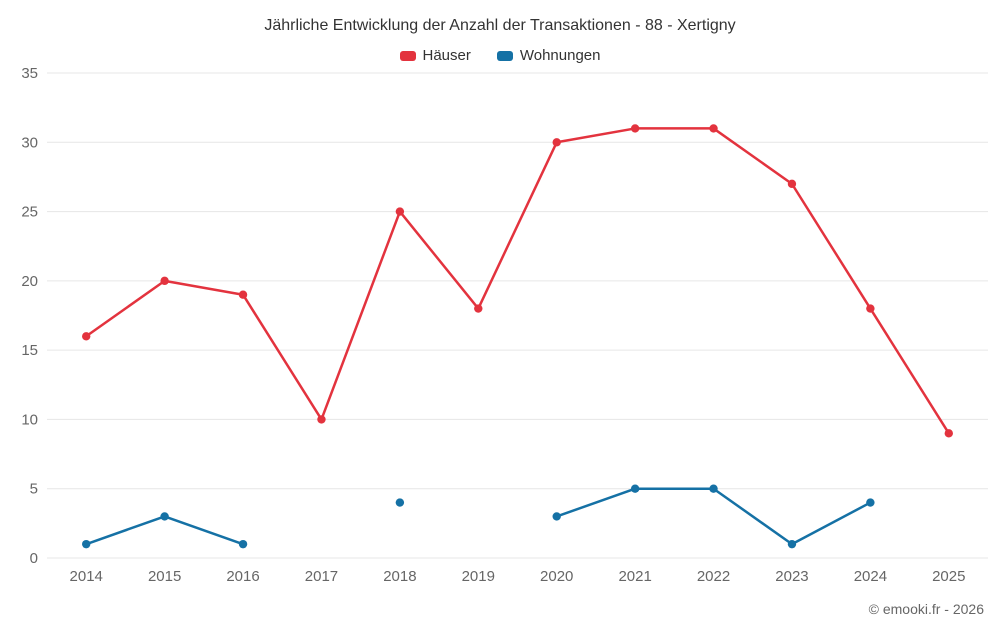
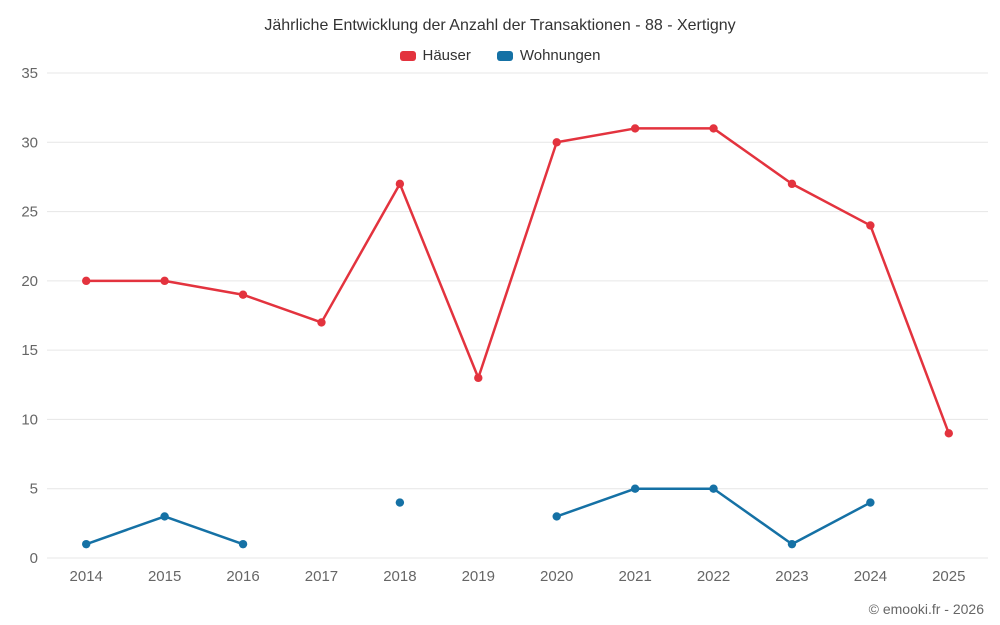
Häuser/2014: 16 -> 20
Häuser/2017: 10 -> 17
Häuser/2018: 25 -> 27
Häuser/2019: 18 -> 13
Häuser/2024: 18 -> 24
